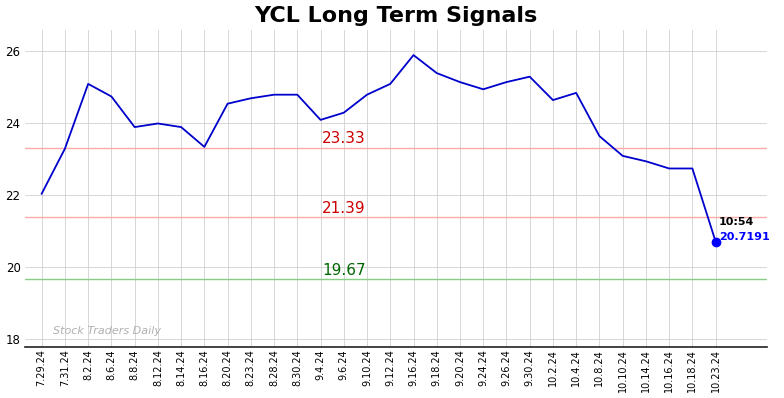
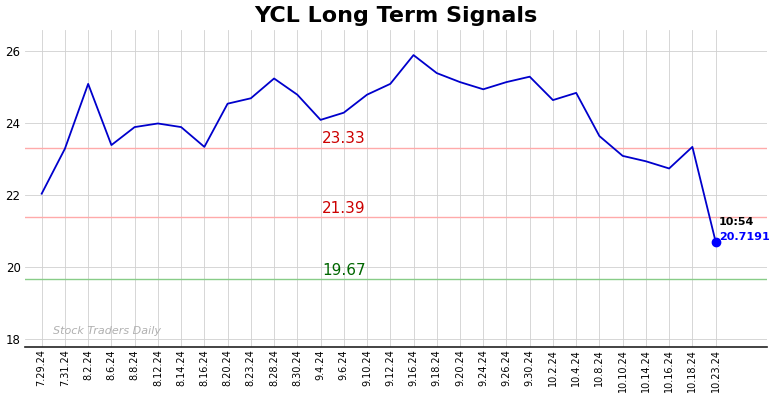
8.6.24: 24.75 -> 23.40
8.28.24: 24.80 -> 25.25
10.18.24: 22.75 -> 23.35
